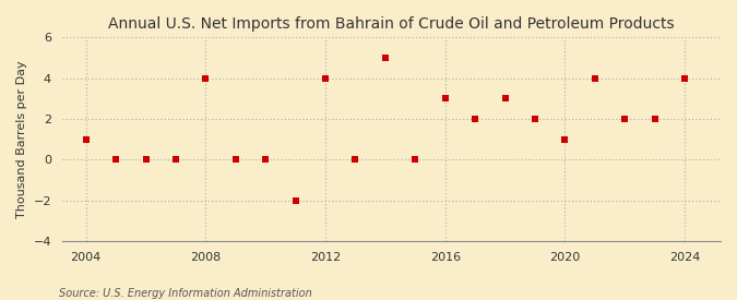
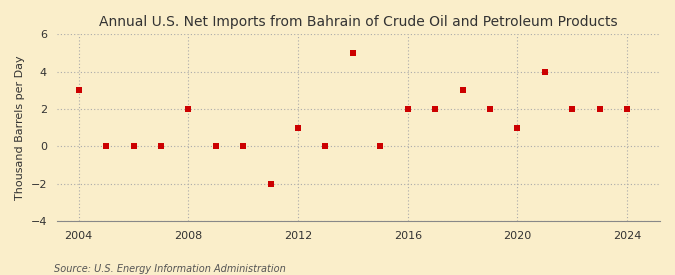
2004: 1 -> 3
2008: 4 -> 2
2012: 4 -> 1
2016: 3 -> 2
2024: 4 -> 2
